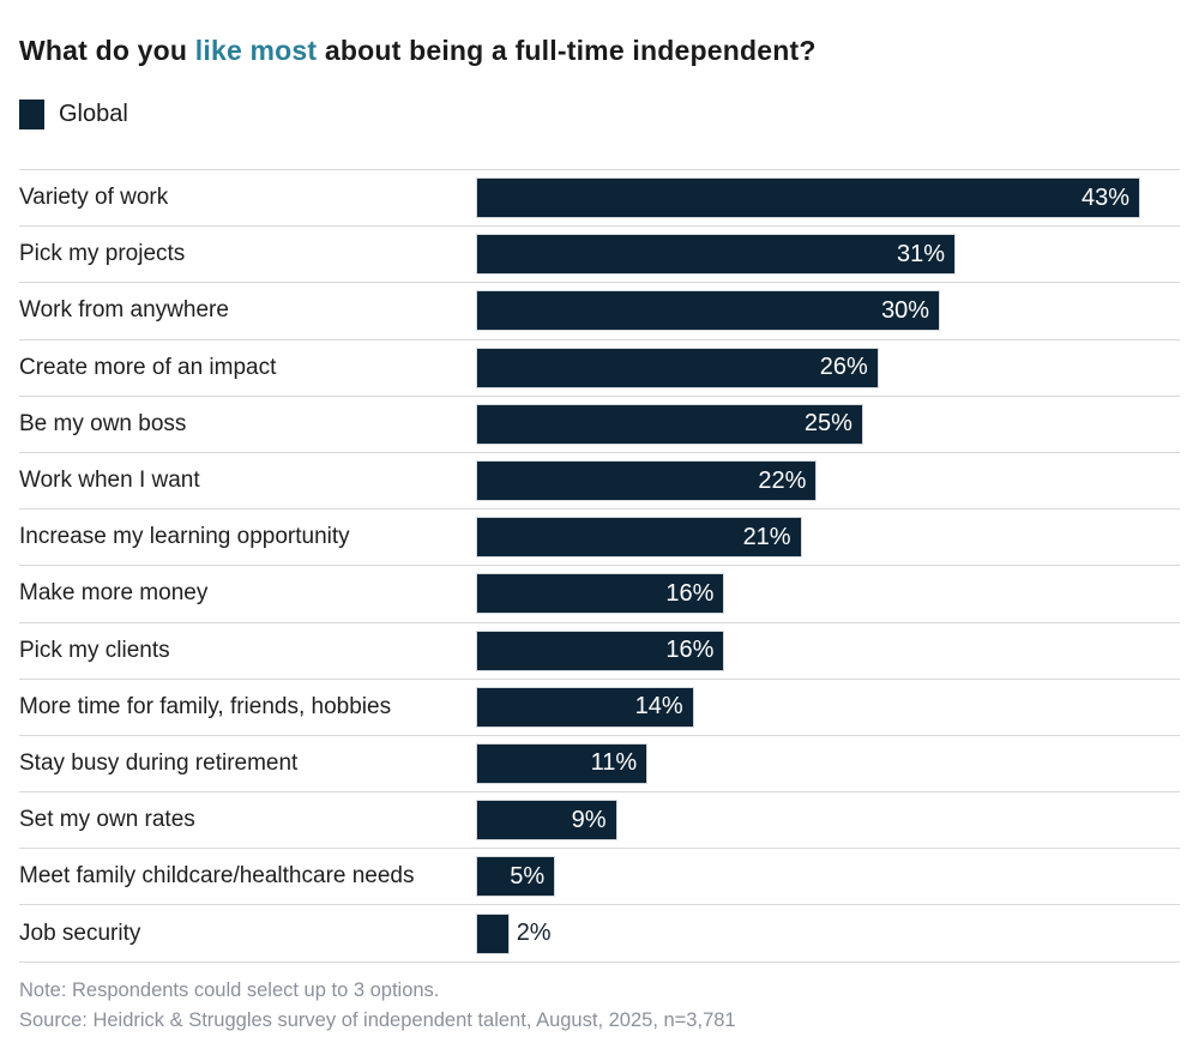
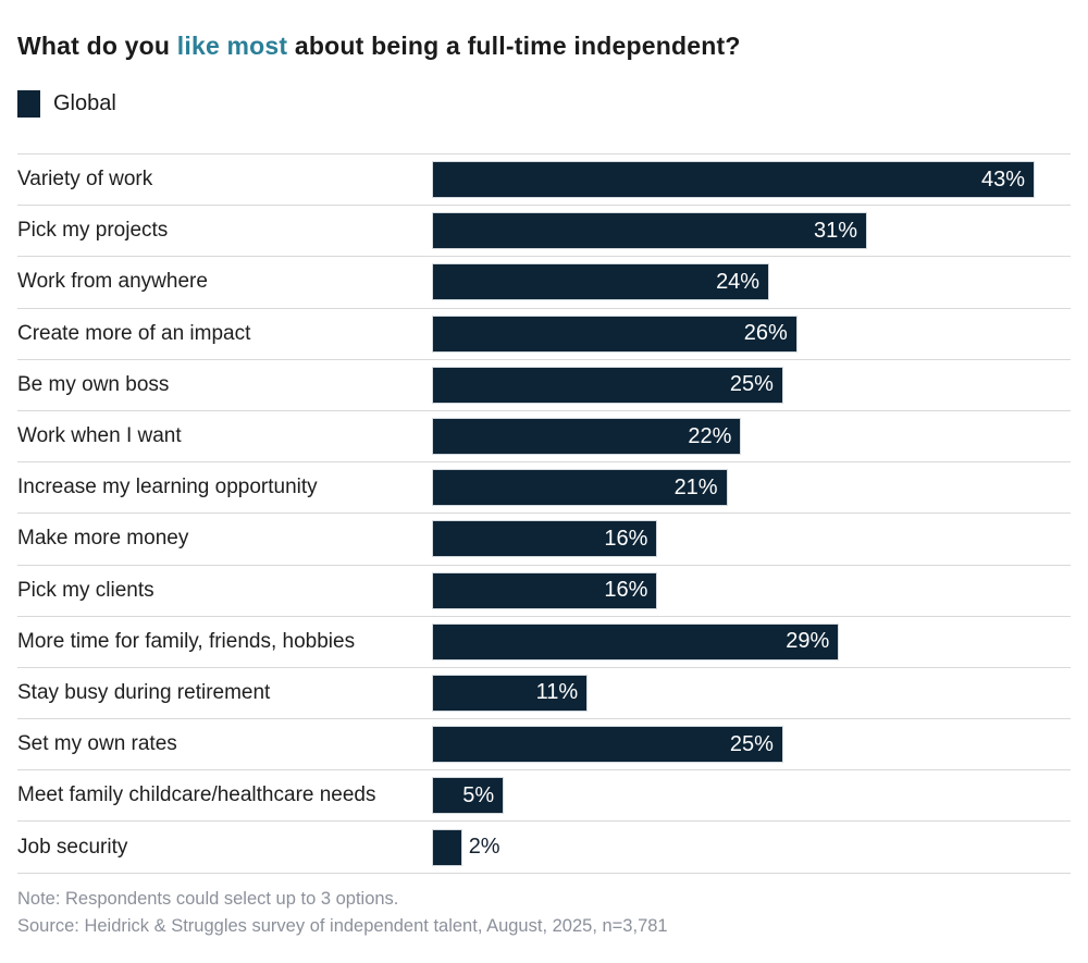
Work from anywhere: 30% -> 24%
More time for family, friends, hobbies: 14% -> 29%
Set my own rates: 9% -> 25%
